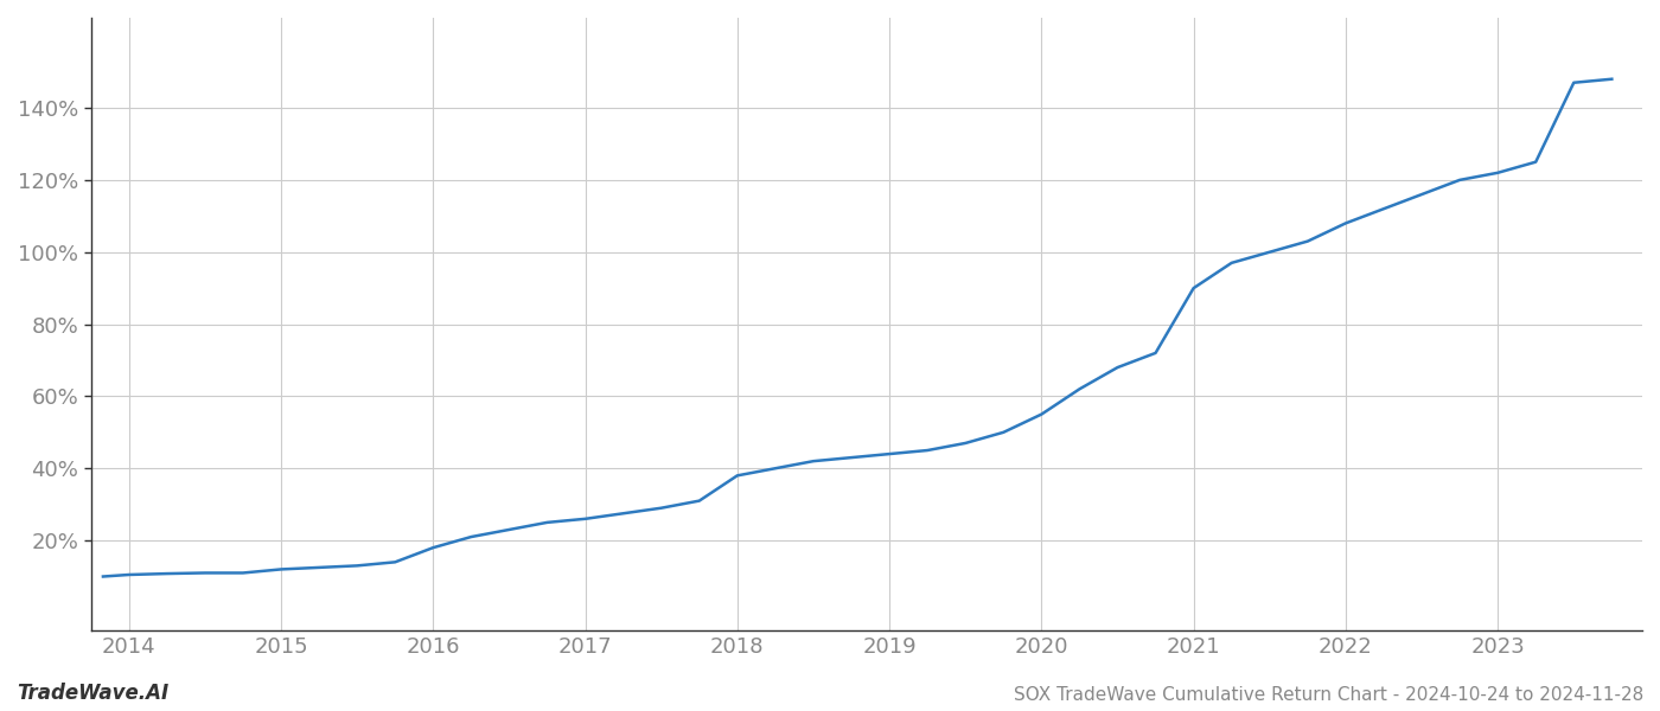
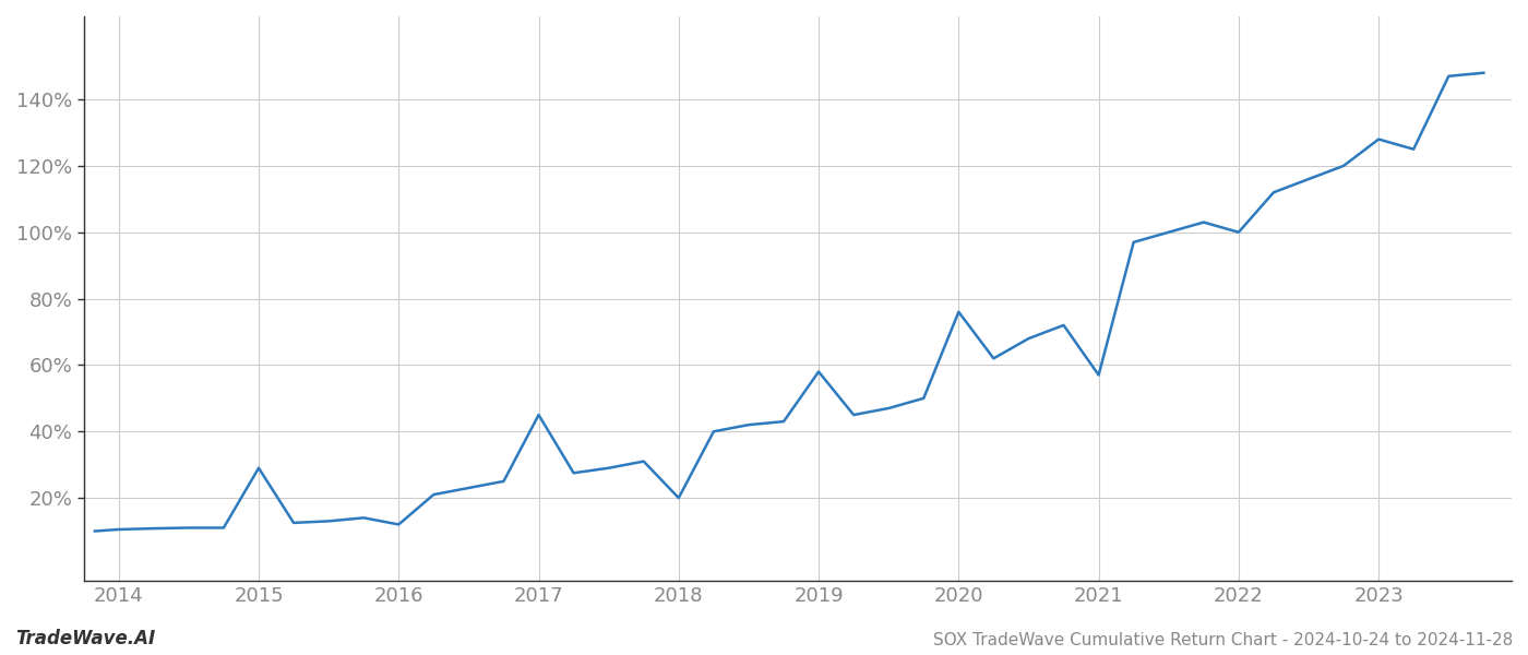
2015: 12.0% -> 29.0%
2016: 18.0% -> 12.0%
2017: 26.0% -> 45.0%
2018: 38.0% -> 20.0%
2019: 44.0% -> 58.0%
2020: 55.0% -> 76.0%
2021: 90.0% -> 57.0%
2022: 108.0% -> 100.0%
2023: 122.0% -> 128.0%
